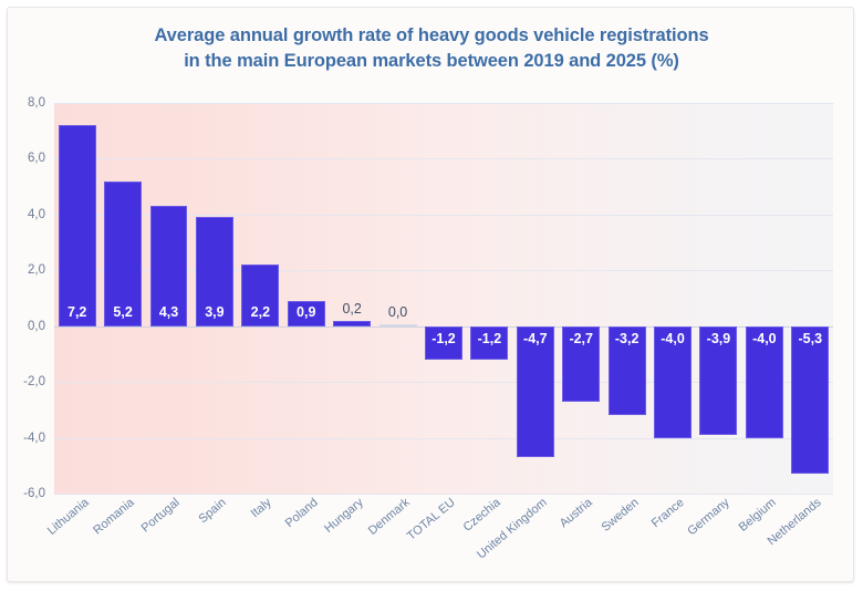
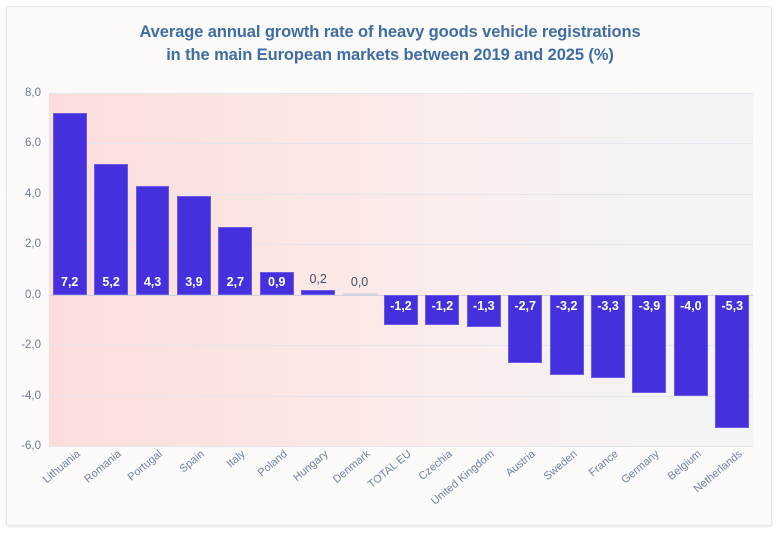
Italy: 2,2 -> 2,7
United Kingdom: -4,7 -> -1,3
France: -4,0 -> -3,3
